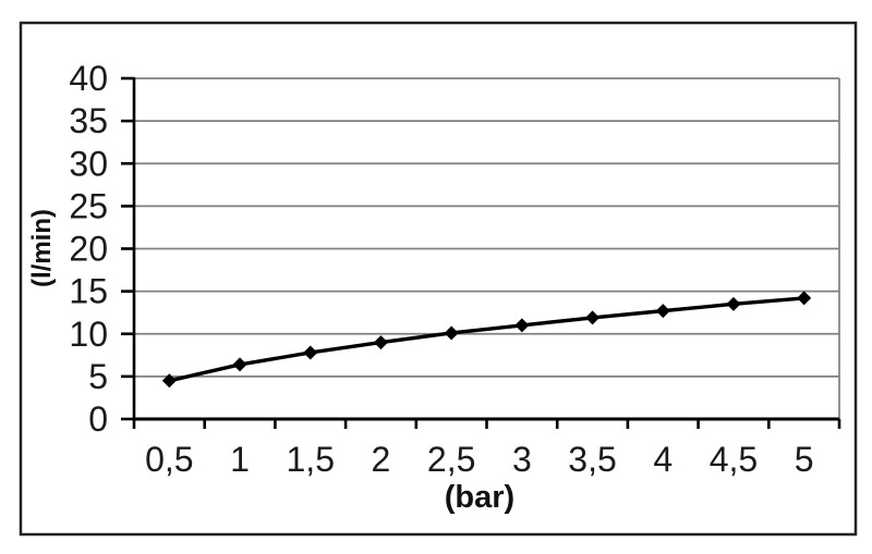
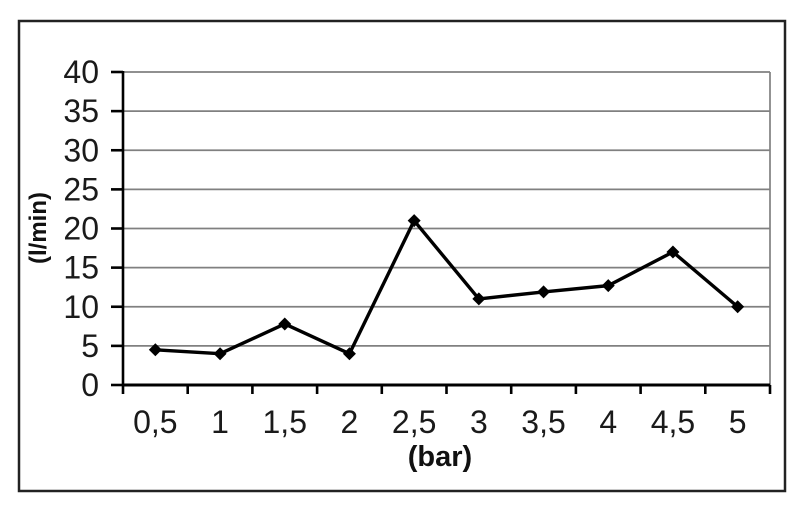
1: 6 -> 4
2: 9 -> 4
2,5: 10 -> 21
4,5: 14 -> 17
5: 14 -> 10
